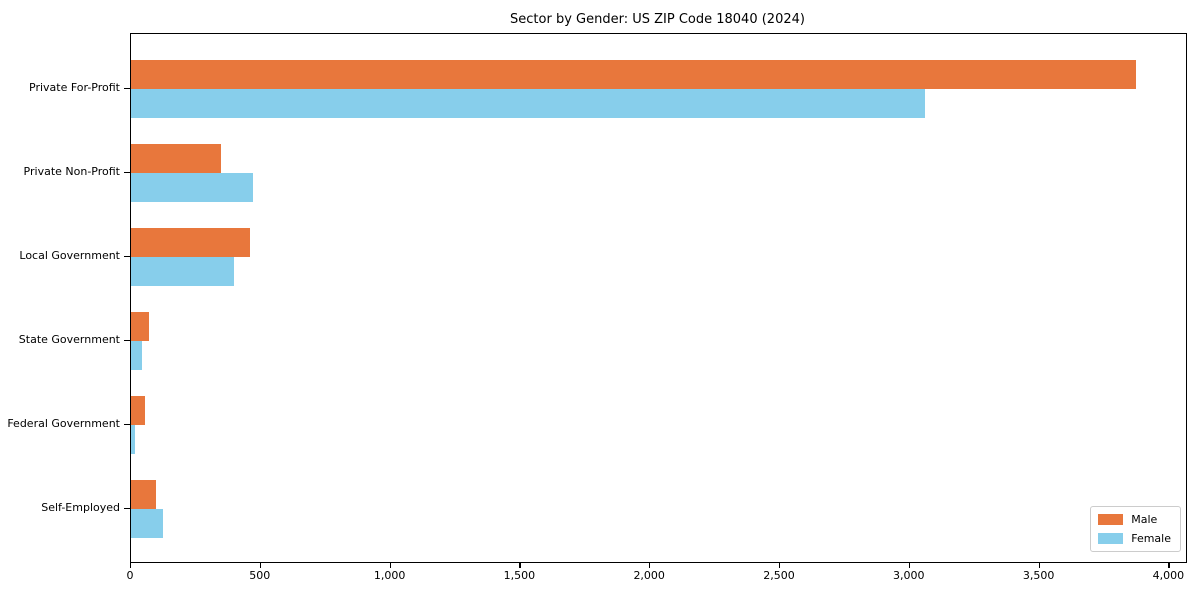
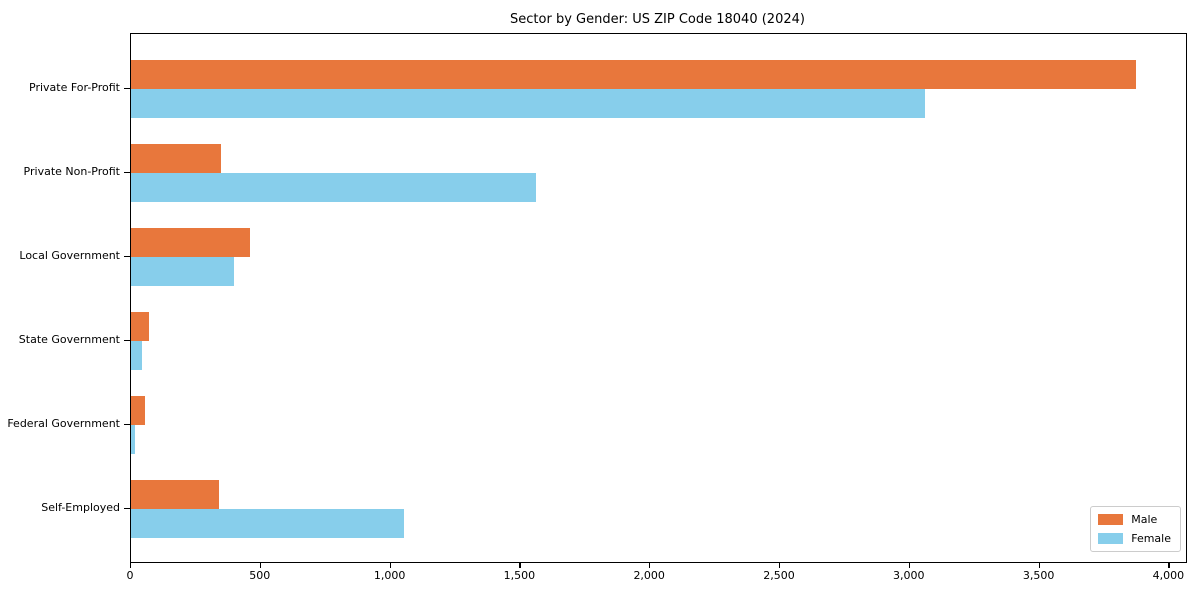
Female/Private Non-Profit: 470 -> 1560
Male/Self-Employed: 100 -> 340
Female/Self-Employed: 120 -> 1050
